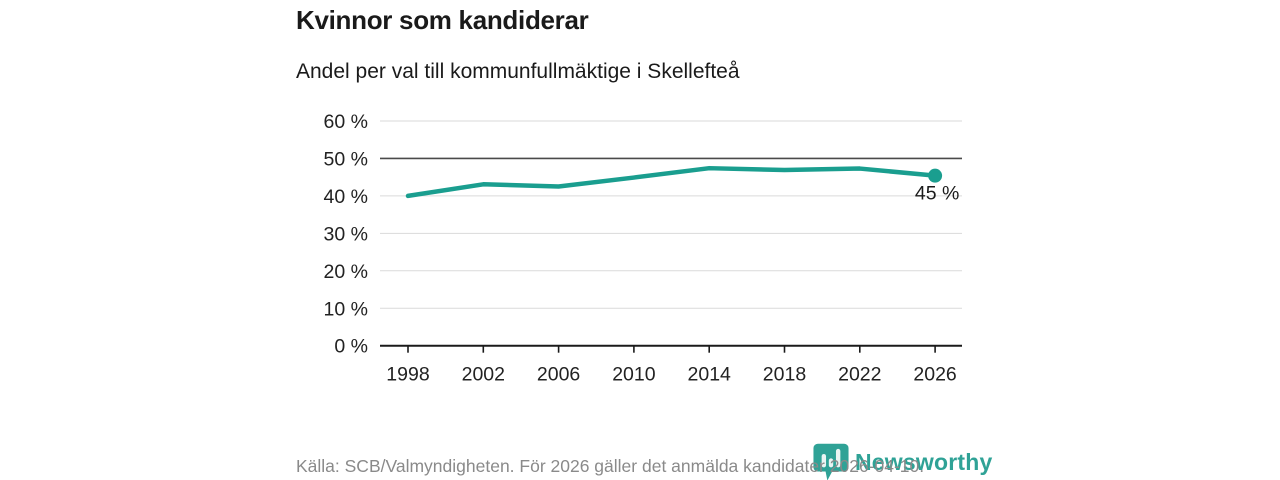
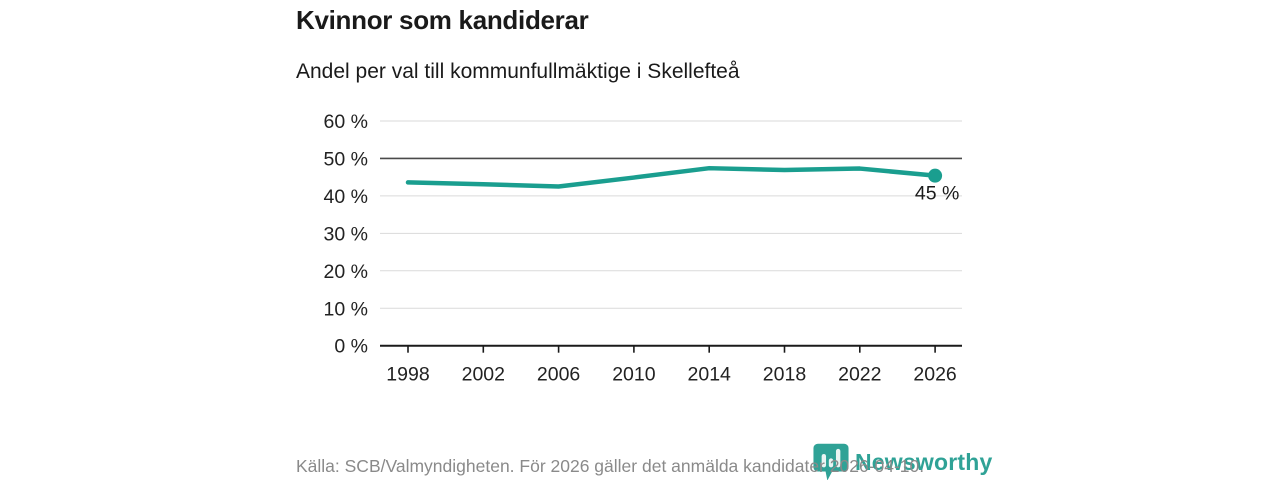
1998: 40% -> 44%
